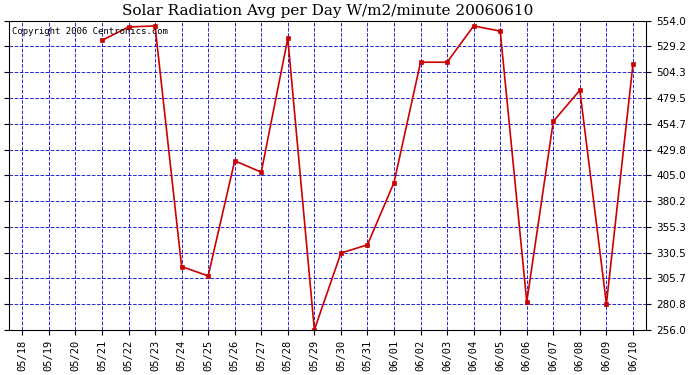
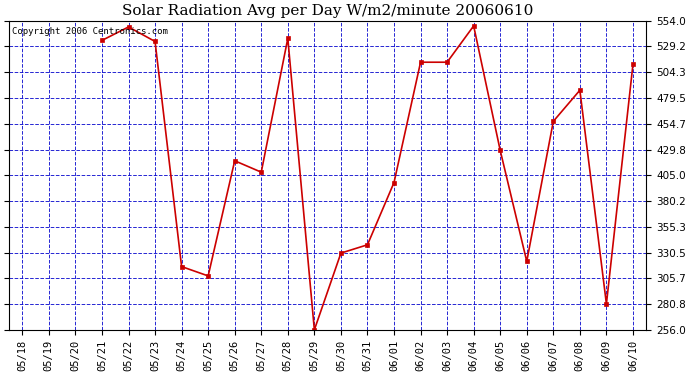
05/23: 549 -> 534
06/05: 544 -> 429
06/06: 283 -> 322
